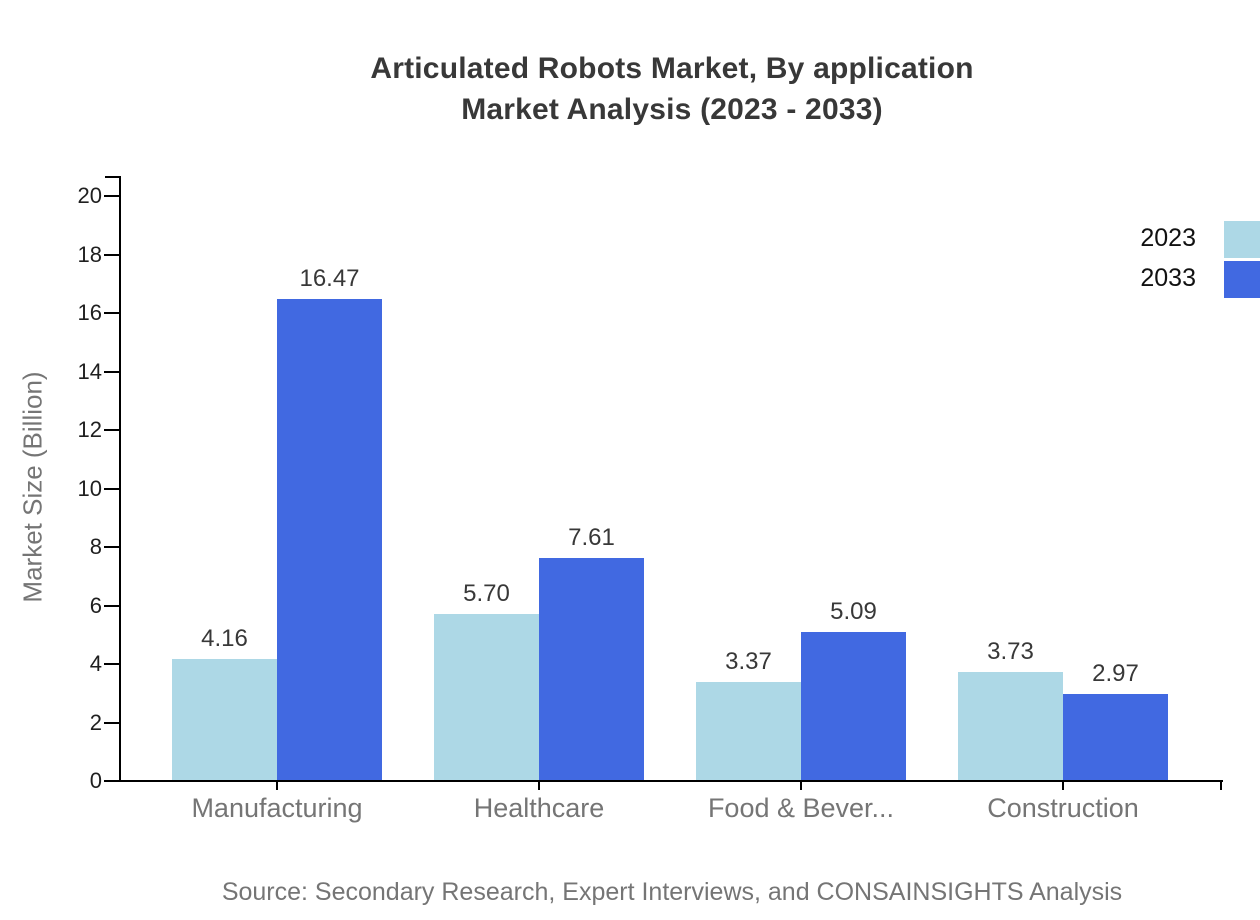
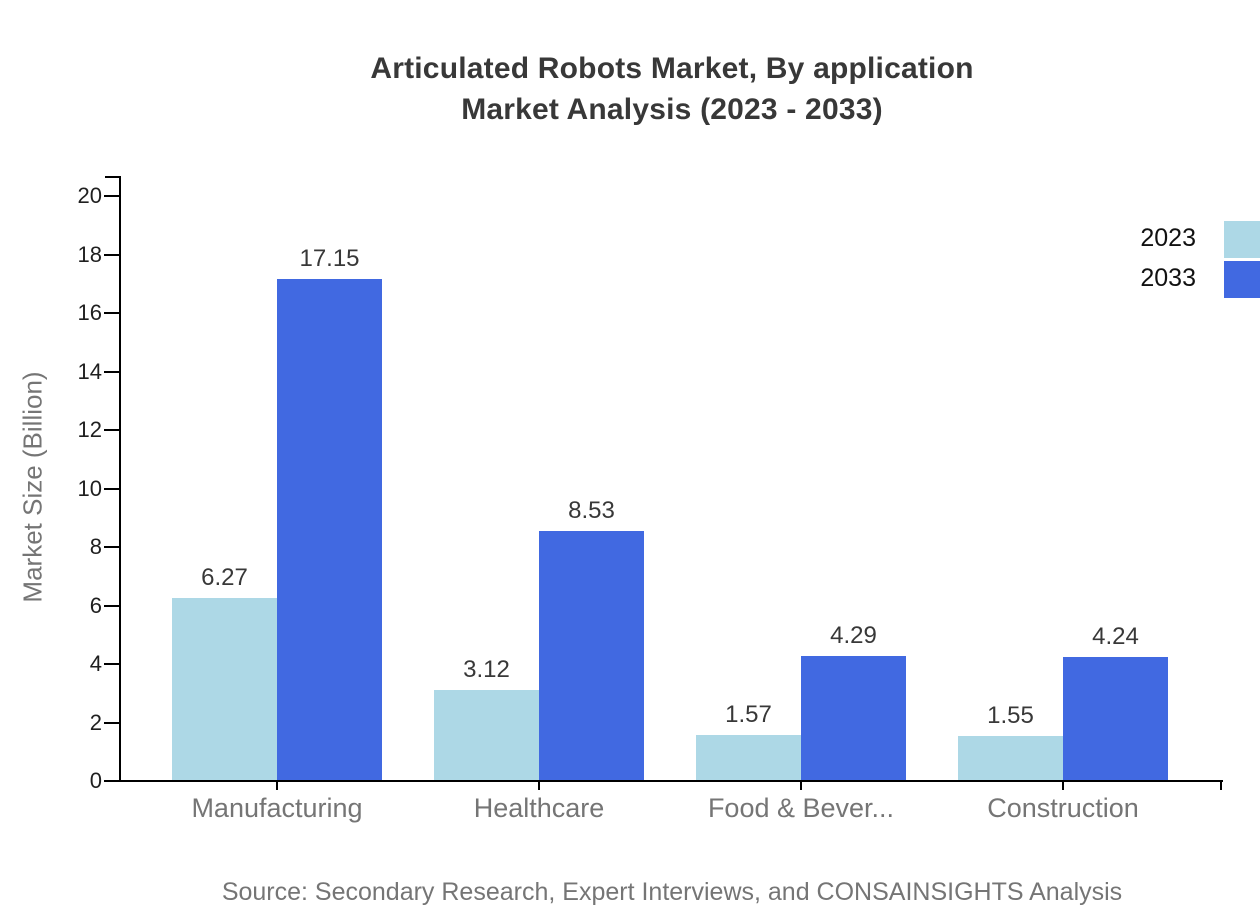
2023/Manufacturing: 4.16 -> 6.27
2033/Manufacturing: 16.47 -> 17.15
2023/Healthcare: 5.70 -> 3.12
2033/Healthcare: 7.61 -> 8.53
2023/Food & Bever...: 3.37 -> 1.57
2033/Food & Bever...: 5.09 -> 4.29
2023/Construction: 3.73 -> 1.55
2033/Construction: 2.97 -> 4.24
